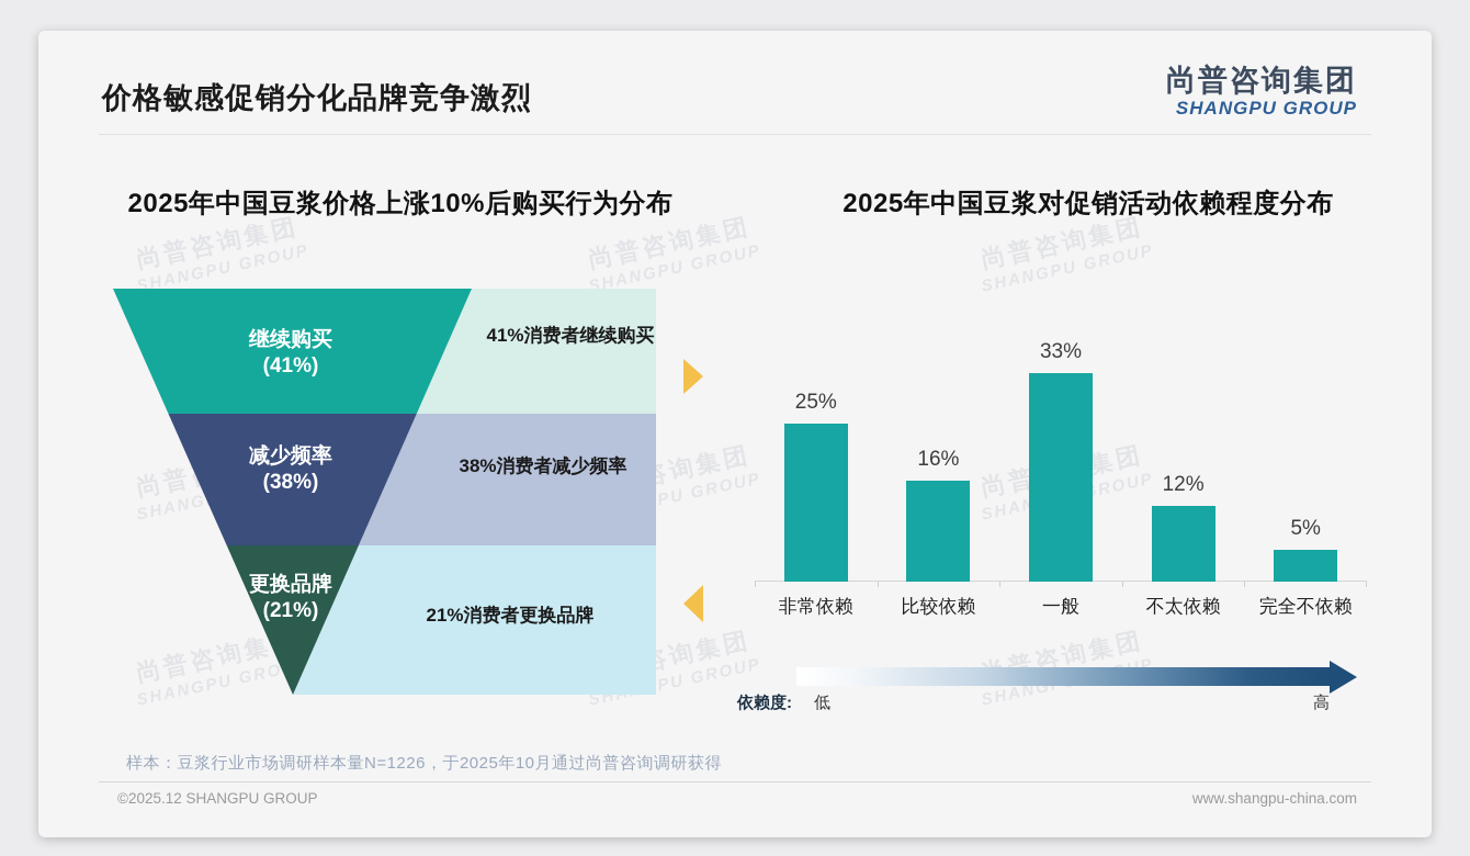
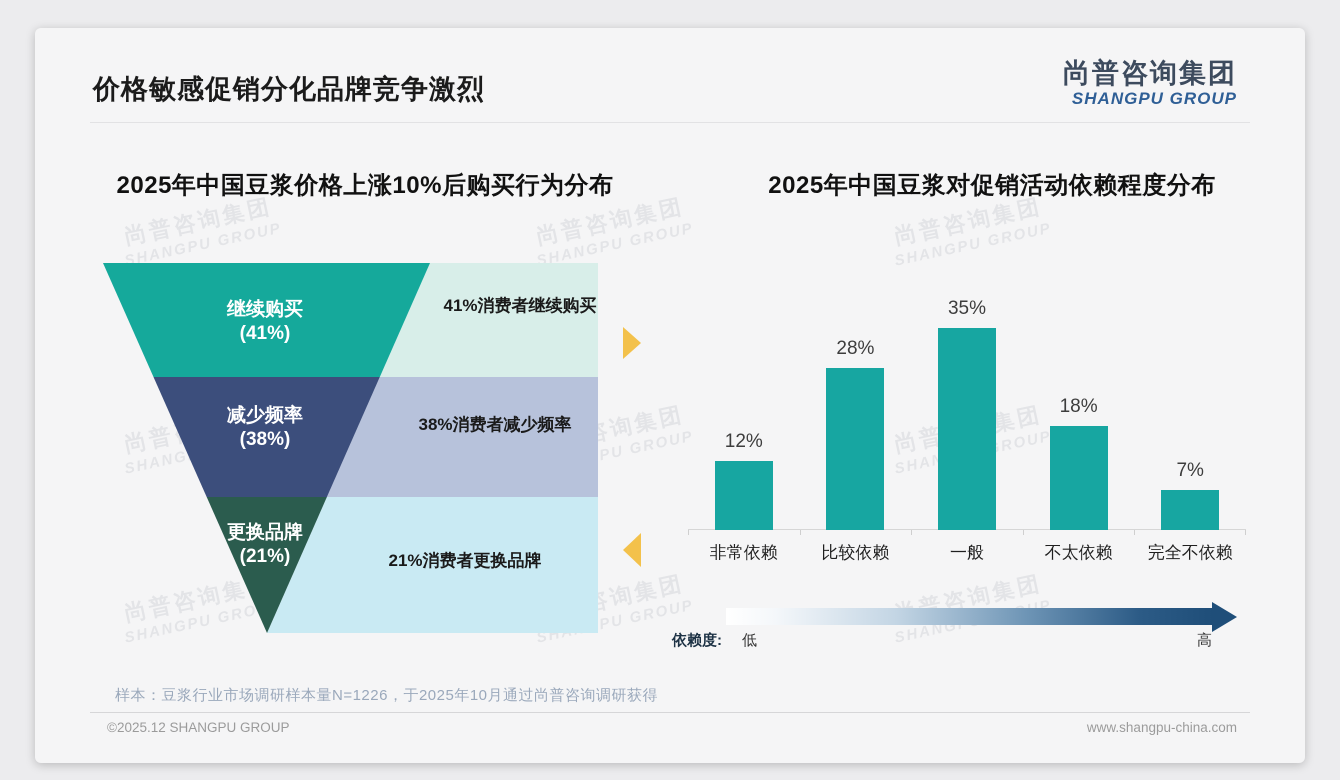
2025年中国豆浆对促销活动依赖程度分布/非常依赖: 25% -> 12%
2025年中国豆浆对促销活动依赖程度分布/比较依赖: 16% -> 28%
2025年中国豆浆对促销活动依赖程度分布/一般: 33% -> 35%
2025年中国豆浆对促销活动依赖程度分布/不太依赖: 12% -> 18%
2025年中国豆浆对促销活动依赖程度分布/完全不依赖: 5% -> 7%
